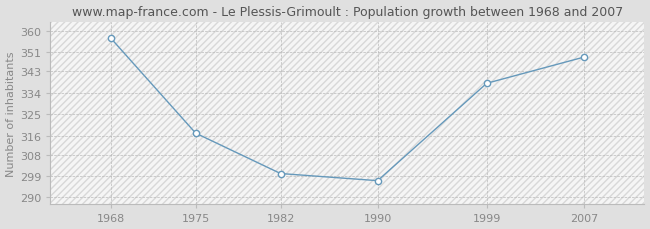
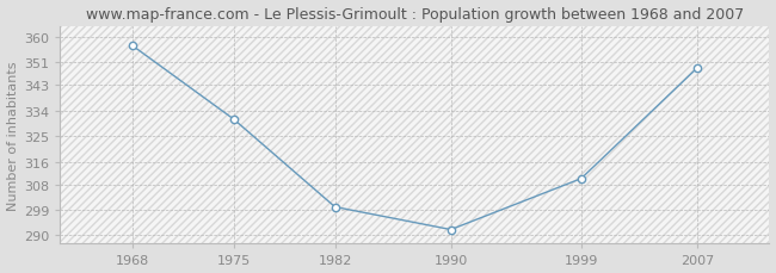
1975: 317 -> 331
1990: 297 -> 292
1999: 338 -> 310
